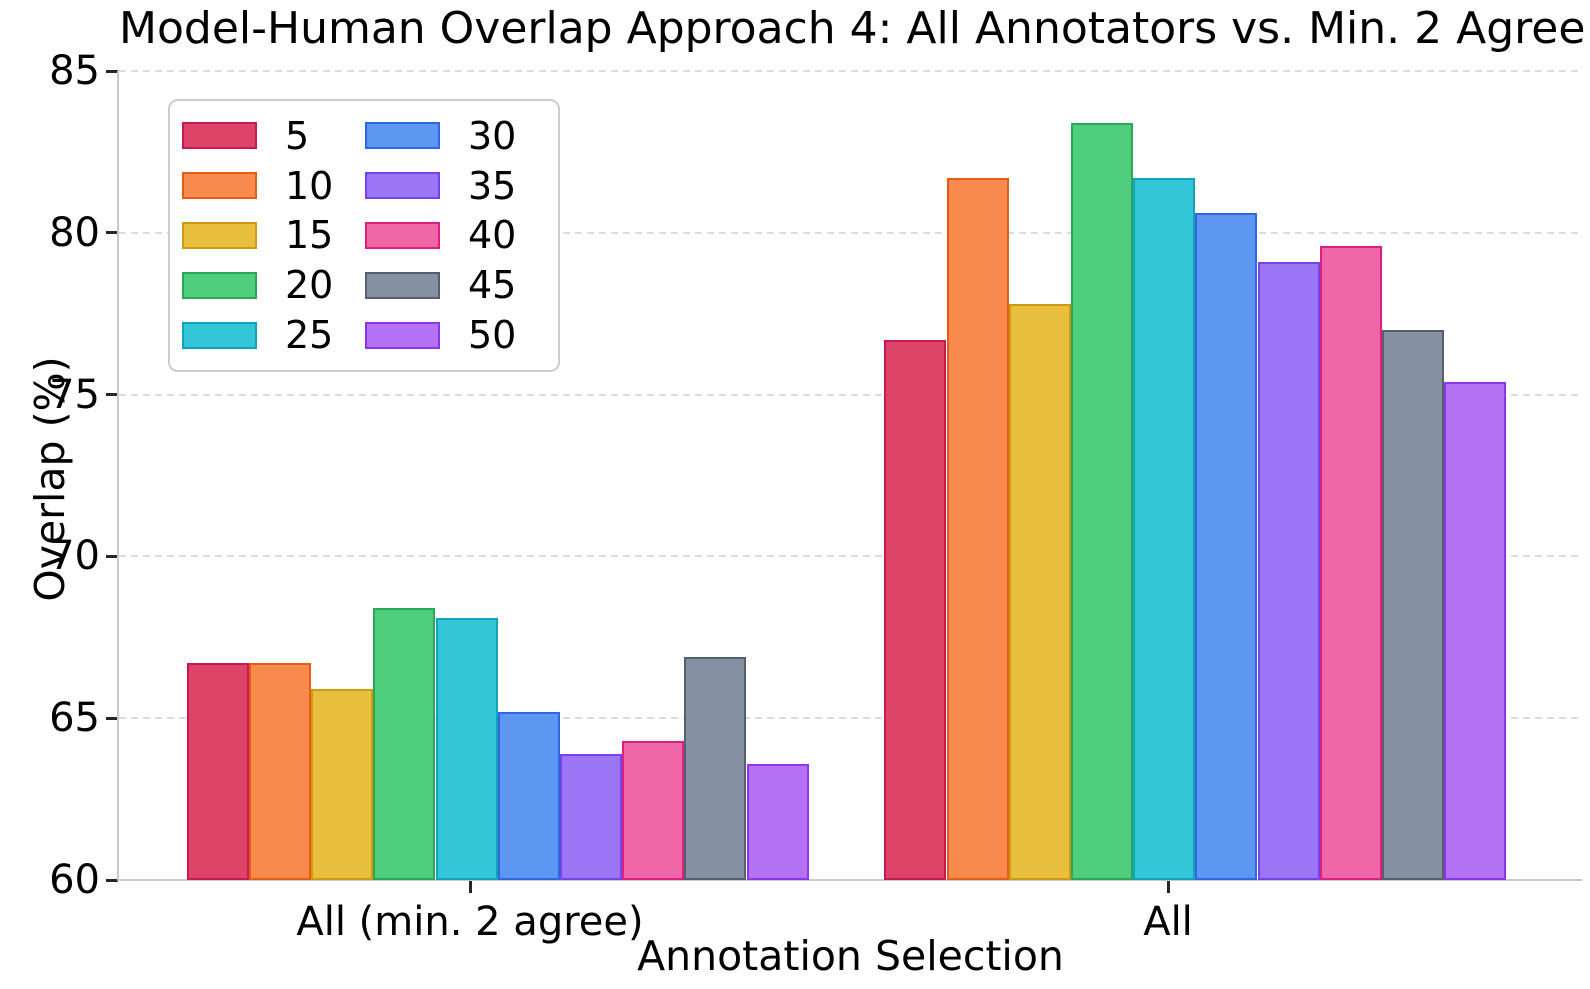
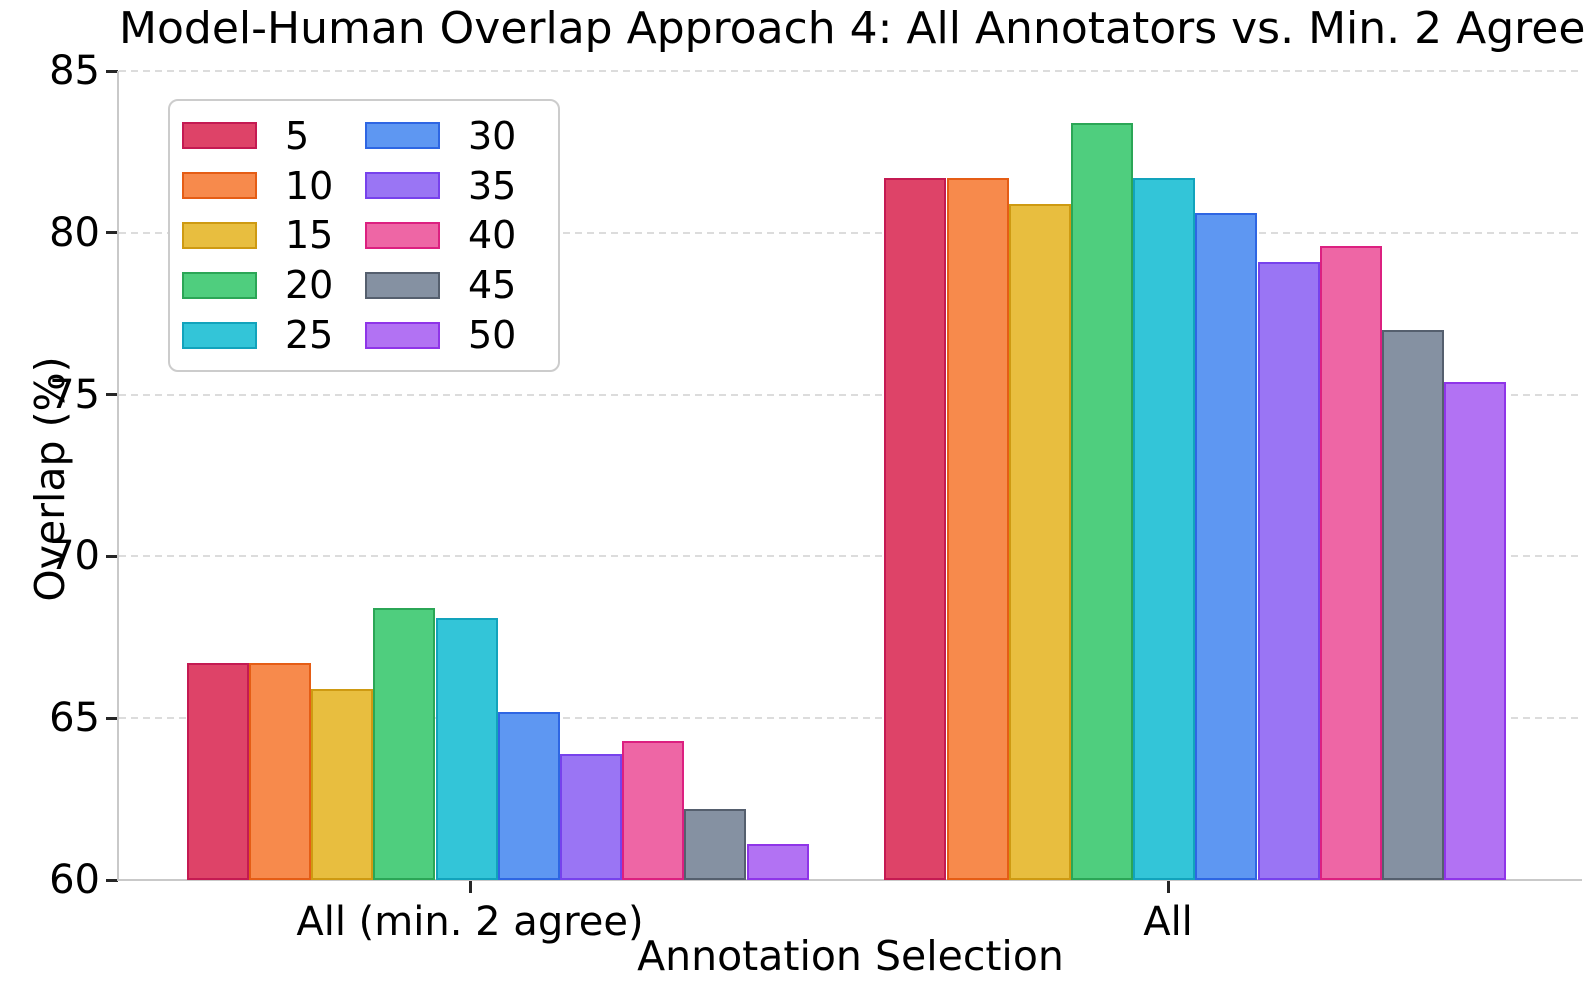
45/All (min. 2 agree): 66.9 -> 62.2
50/All (min. 2 agree): 63.6 -> 61.1
5/All: 76.7 -> 81.7
15/All: 77.8 -> 80.9
